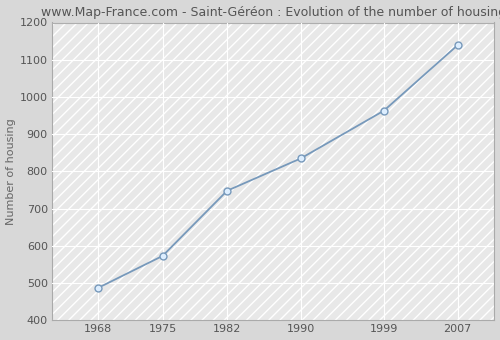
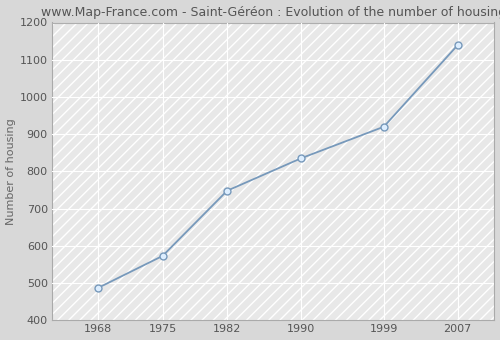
1999: 963 -> 920
